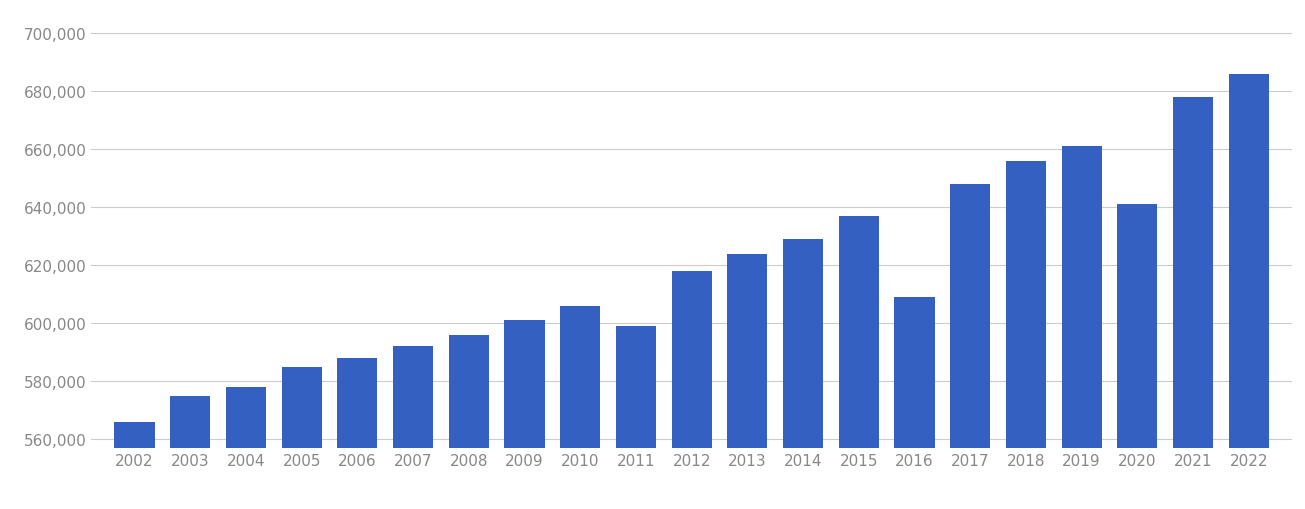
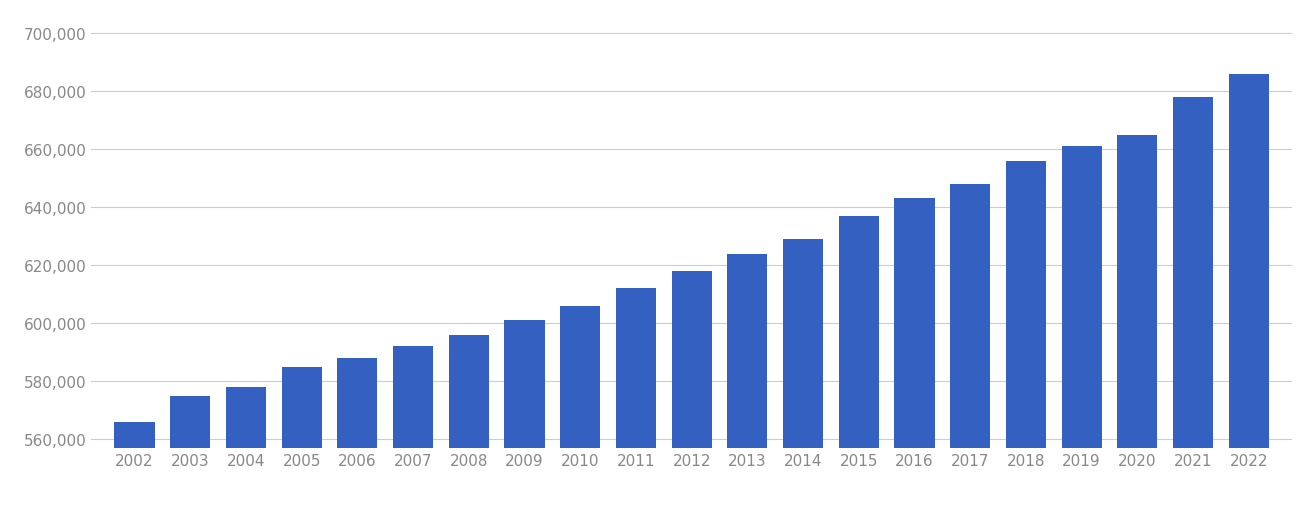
2011: 599,000 -> 612,000
2016: 609,000 -> 643,000
2020: 641,000 -> 665,000
